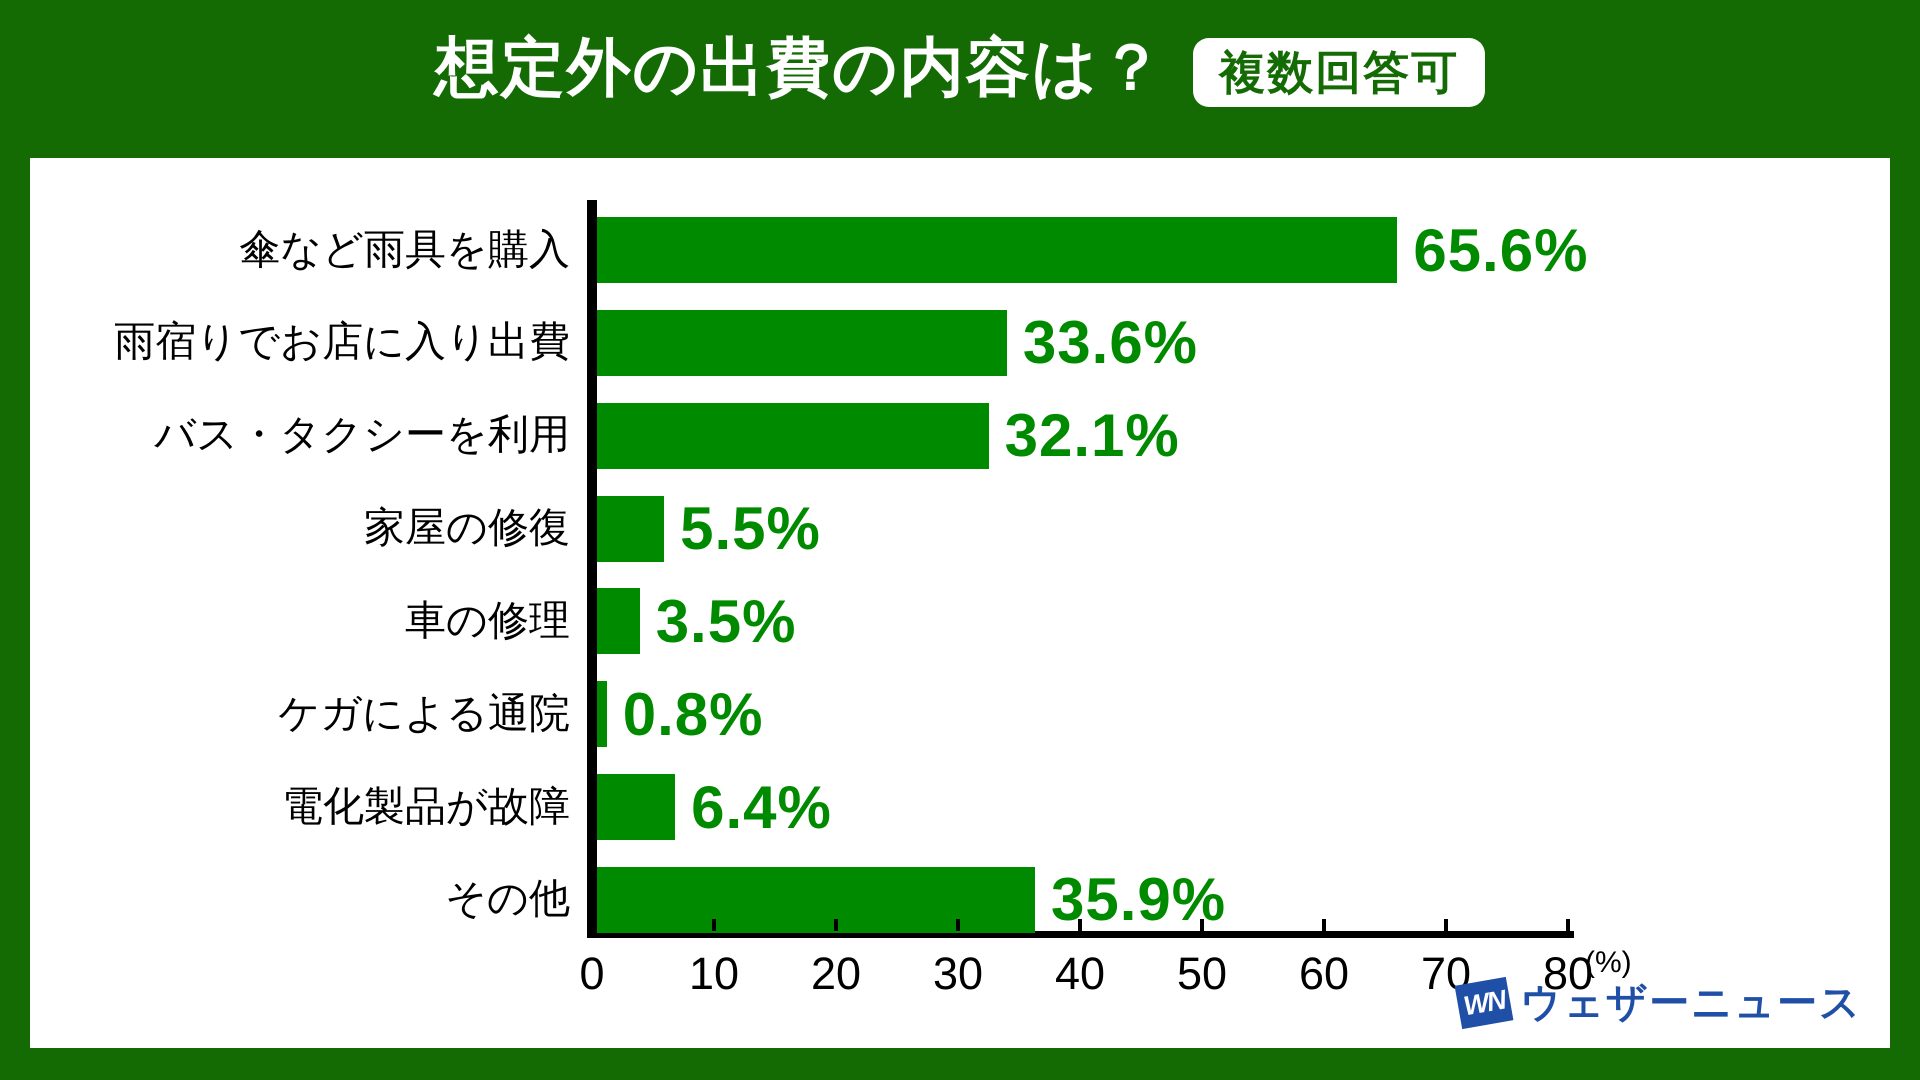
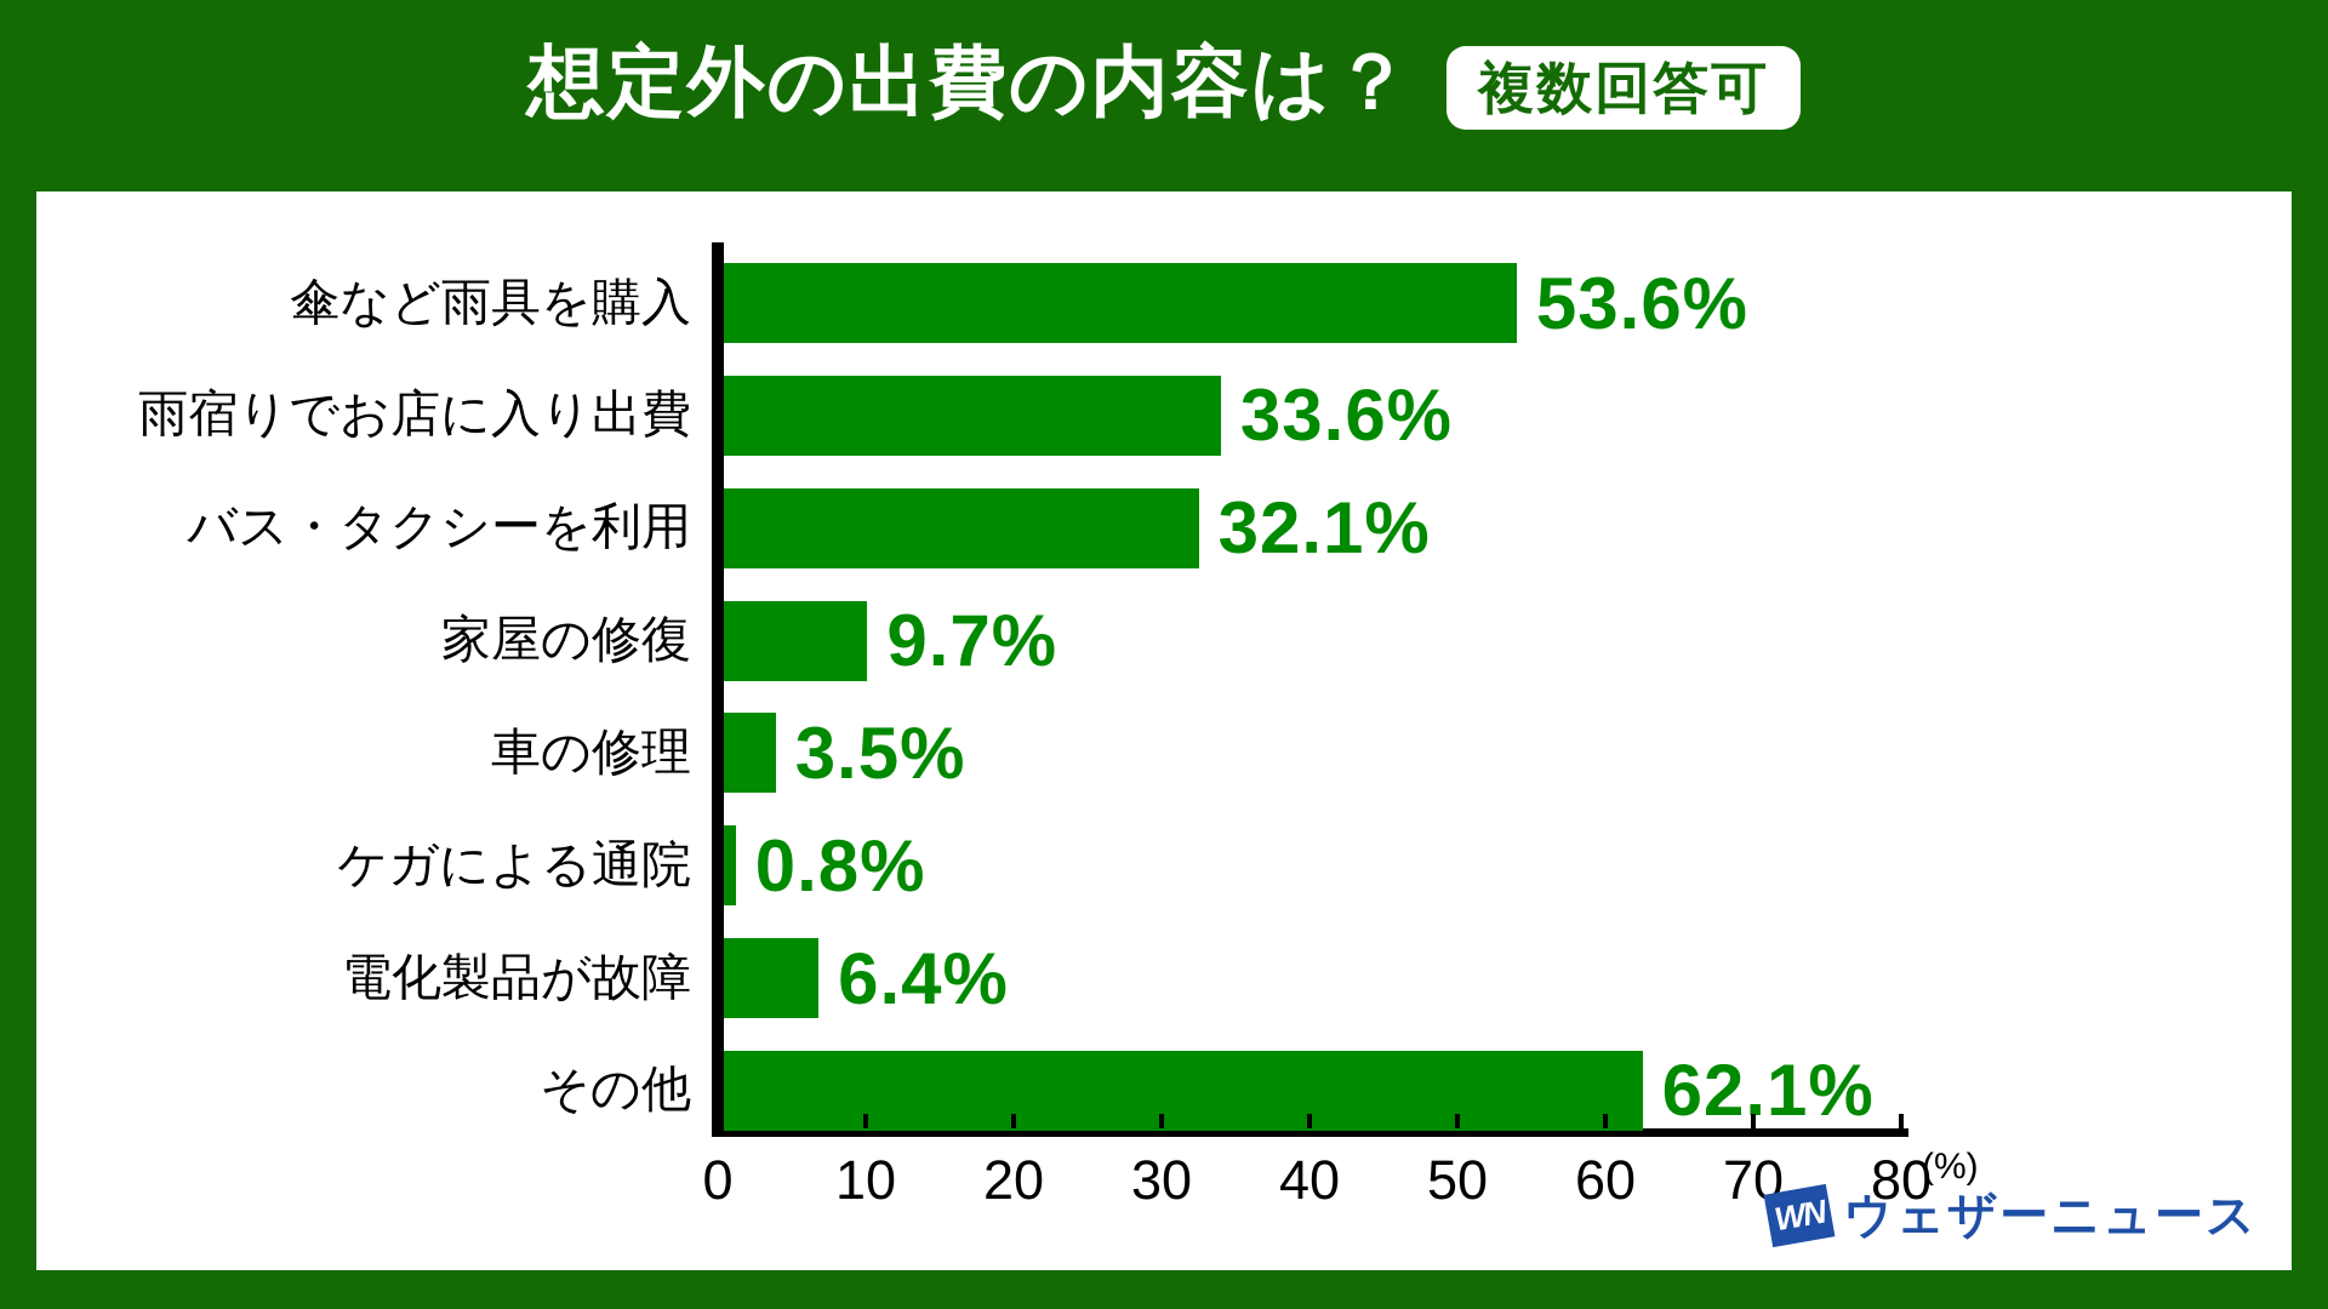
傘など雨具を購入: 65.6% -> 53.6%
家屋の修復: 5.5% -> 9.7%
その他: 35.9% -> 62.1%
